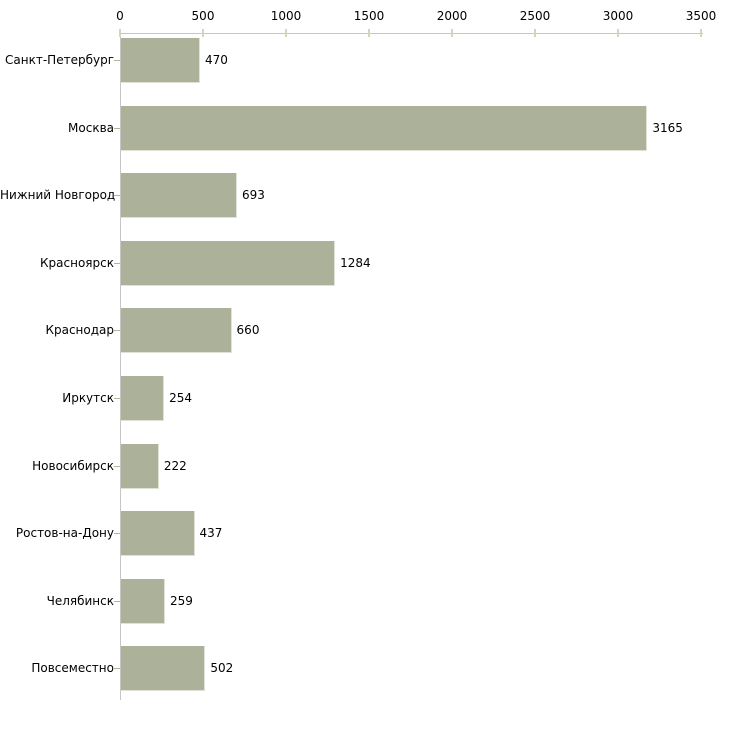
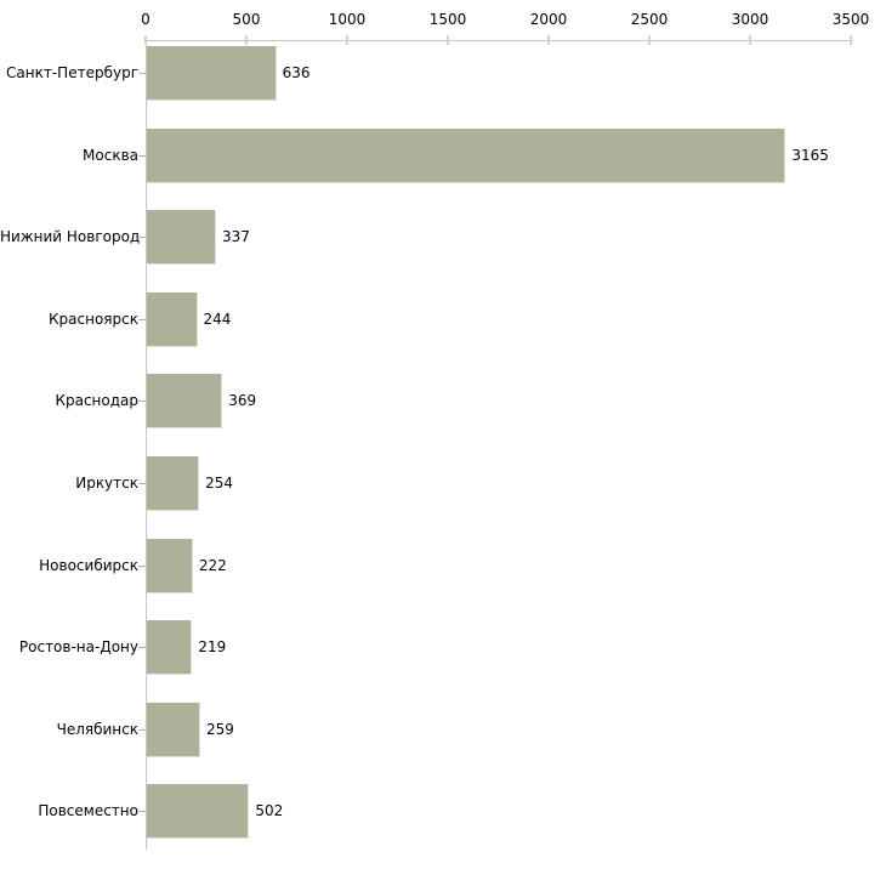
Санкт-Петербург: 470 -> 636
Нижний Новгород: 693 -> 337
Красноярск: 1284 -> 244
Краснодар: 660 -> 369
Ростов-на-Дону: 437 -> 219
